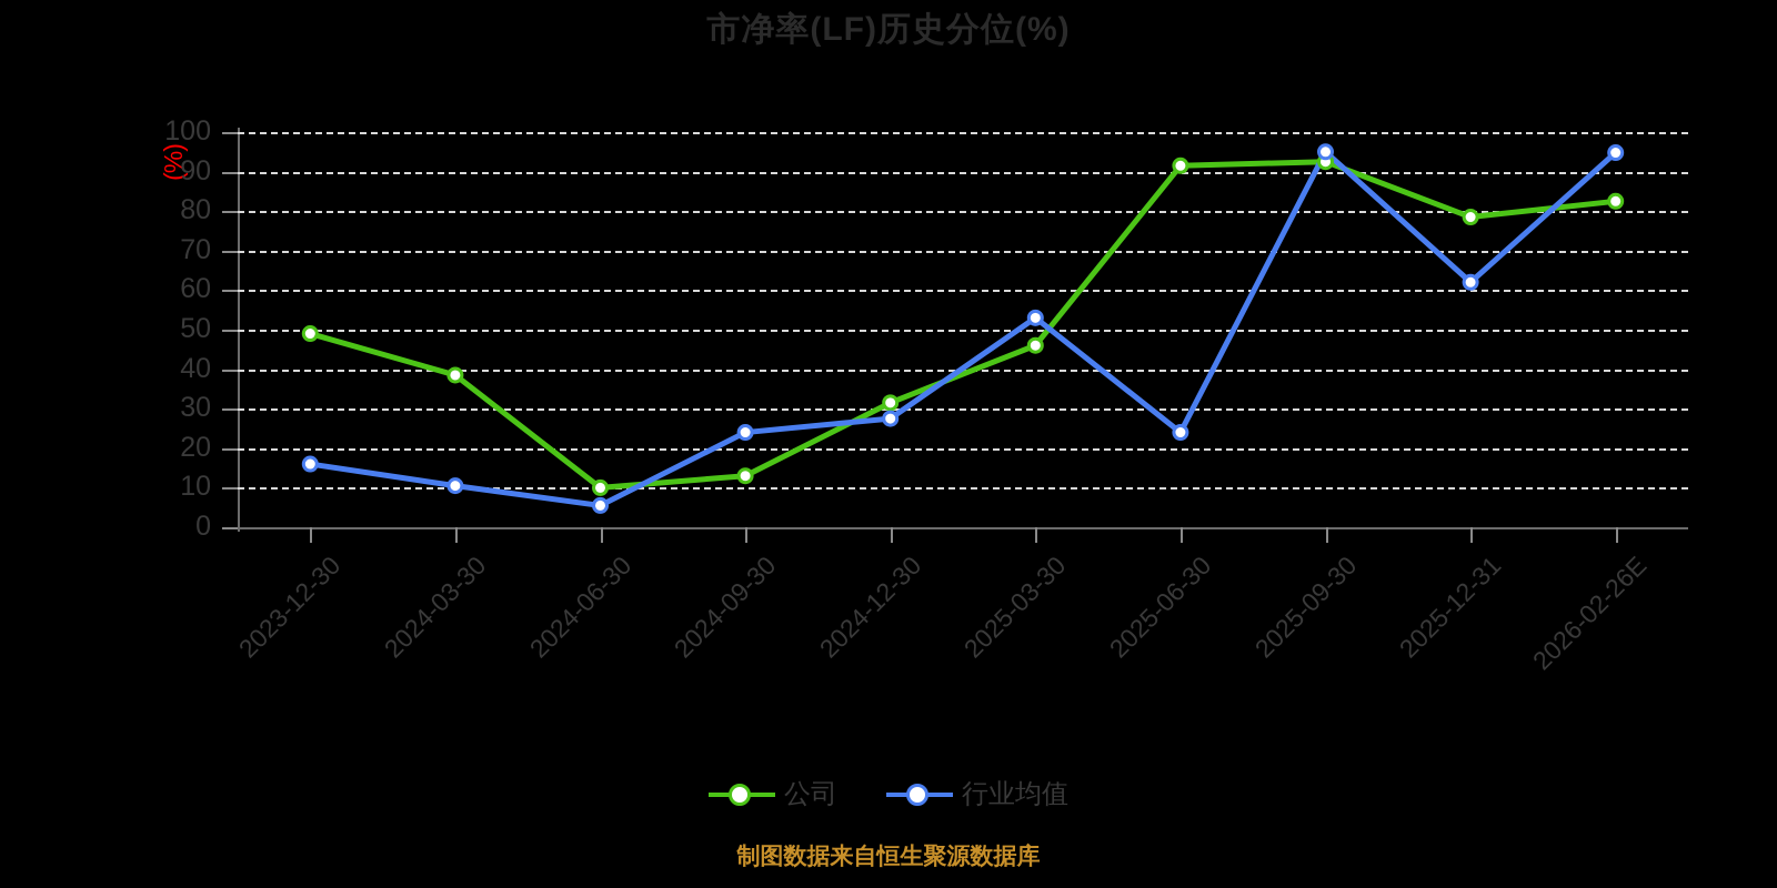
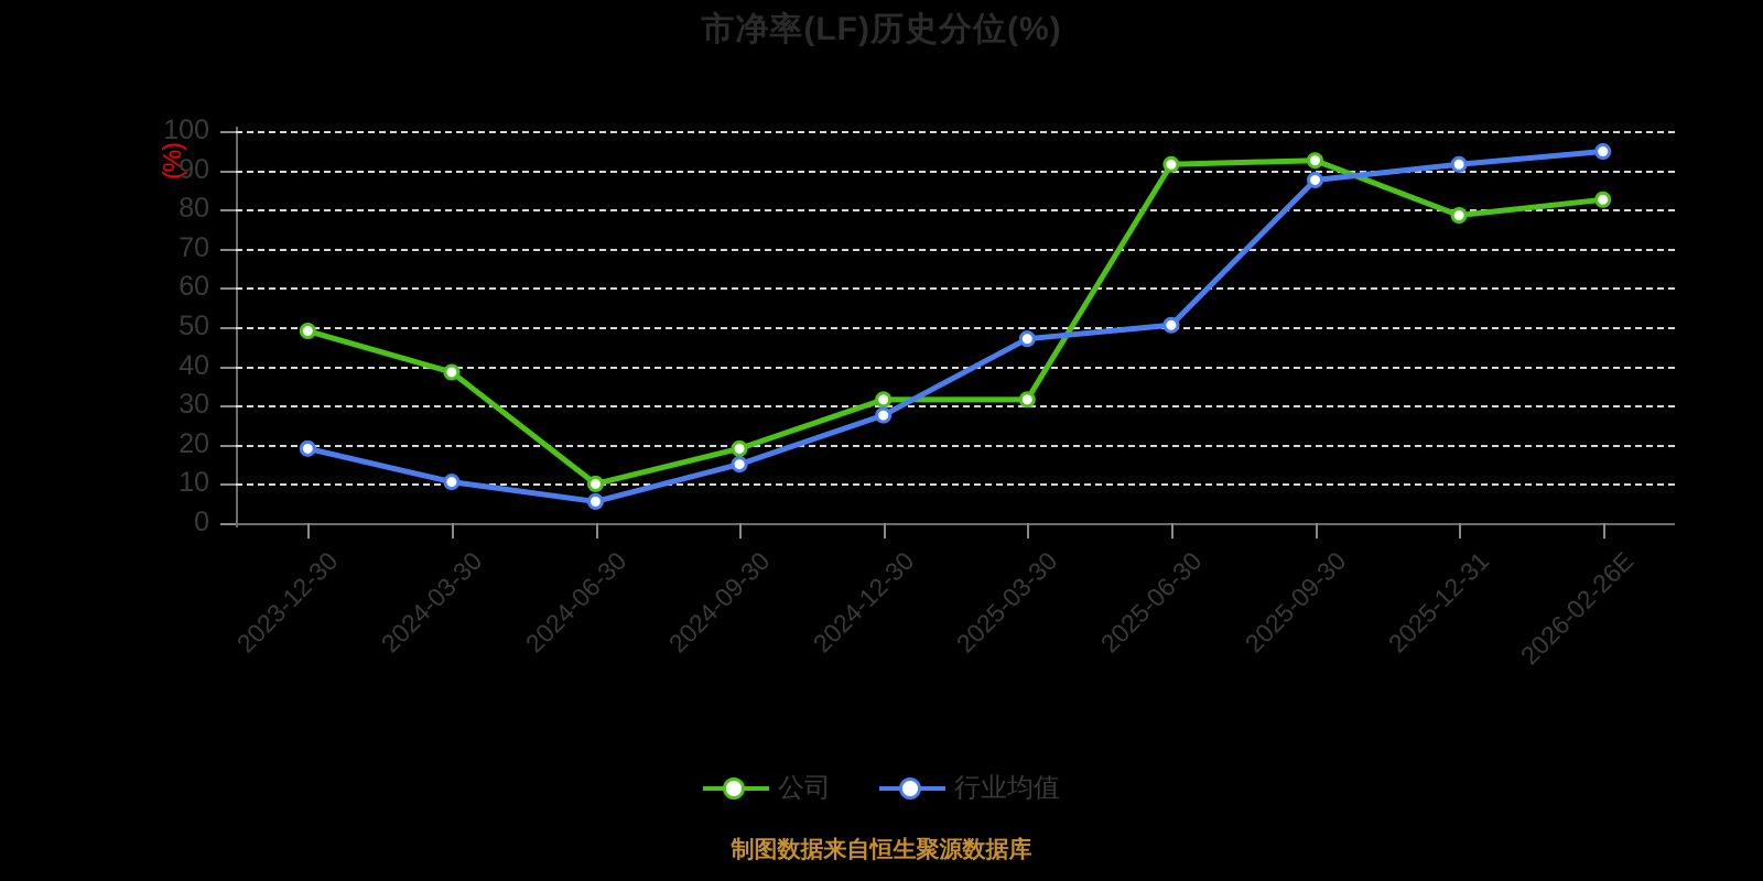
行业均值/2023-12-30: 16 -> 19
公司/2024-09-30: 13 -> 19
行业均值/2024-09-30: 24 -> 15
公司/2025-03-30: 46 -> 32
行业均值/2025-03-30: 53 -> 47
行业均值/2025-06-30: 24 -> 50
行业均值/2025-09-30: 95 -> 88
行业均值/2025-12-31: 62 -> 92
